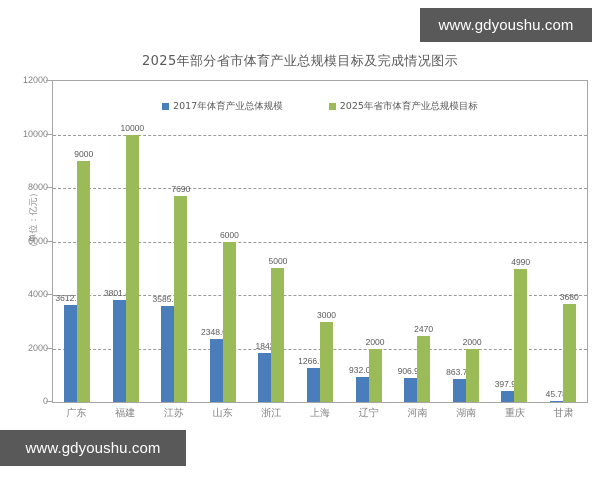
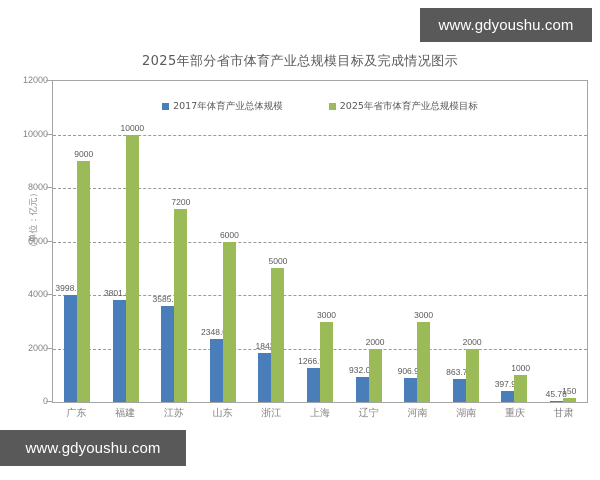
2017年体育产业总体规模/广东: 3612.98 -> 3998.03
2025年省市体育产业总规模目标/江苏: 7690 -> 7200
2025年省市体育产业总规模目标/河南: 2470 -> 3000
2025年省市体育产业总规模目标/重庆: 4990 -> 1000
2025年省市体育产业总规模目标/甘肃: 3680 -> 150
